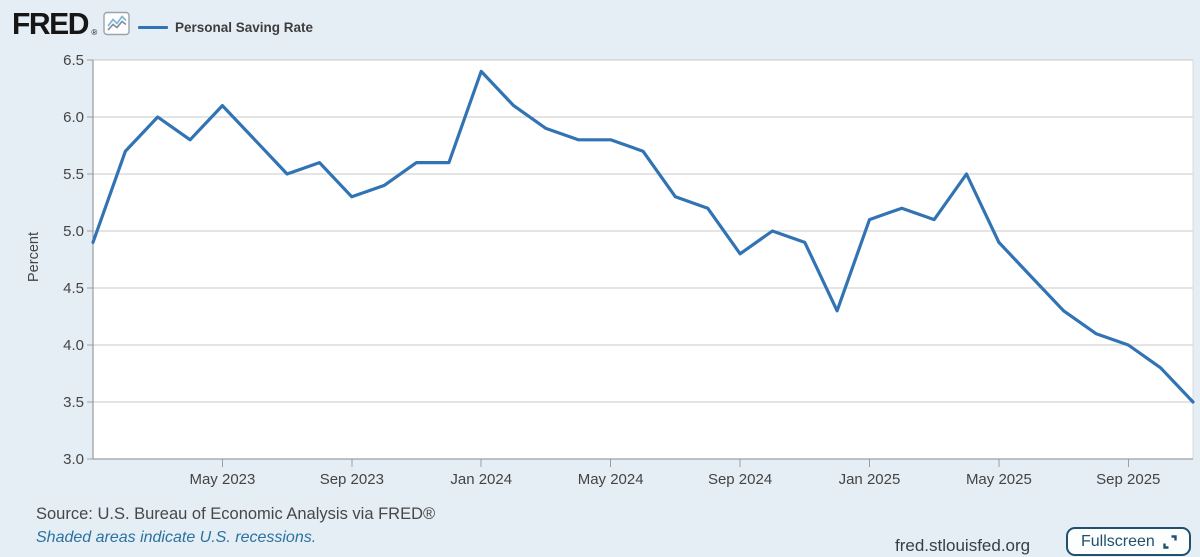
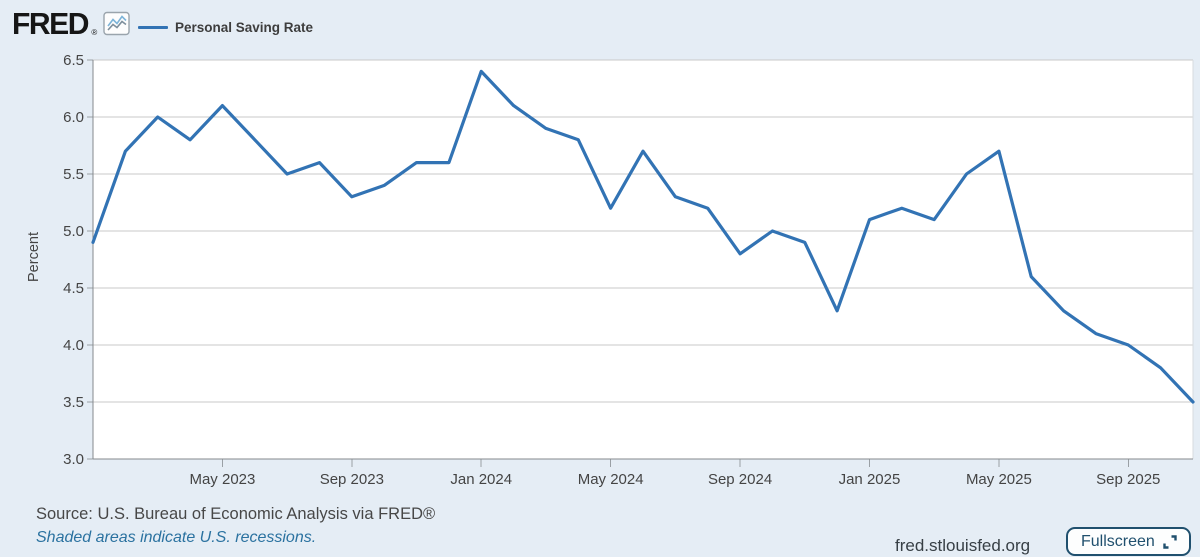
May 2024: 5.8 -> 5.2
May 2025: 4.9 -> 5.7
